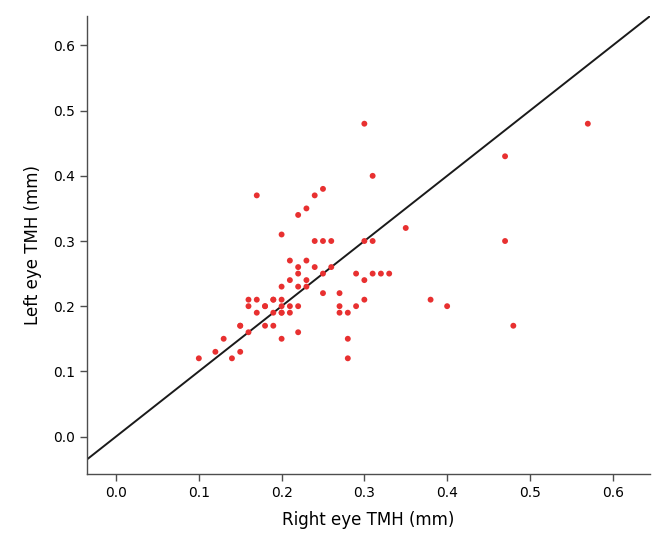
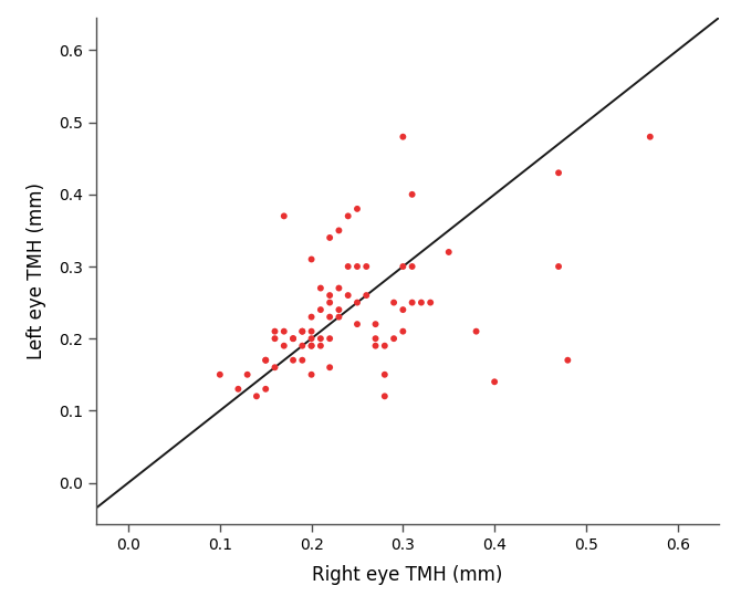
0.1: 0.12 -> 0.15
0.4: 0.20 -> 0.14
